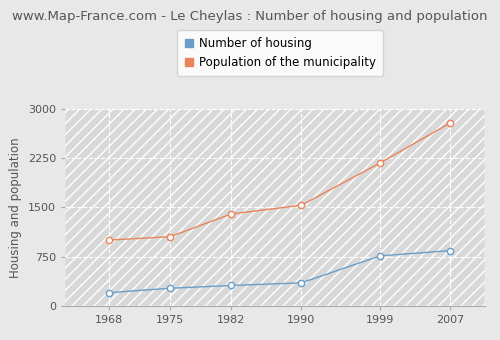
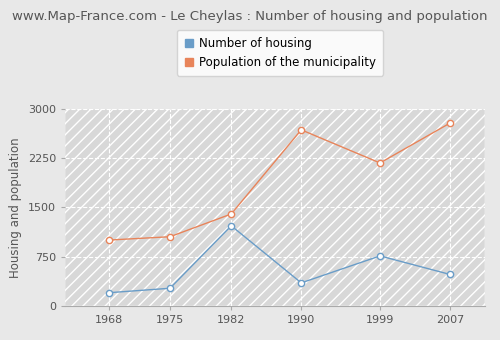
Number of housing/1982: 310 -> 1220
Population of the municipality/1990: 1530 -> 2680
Number of housing/2007: 840 -> 480
